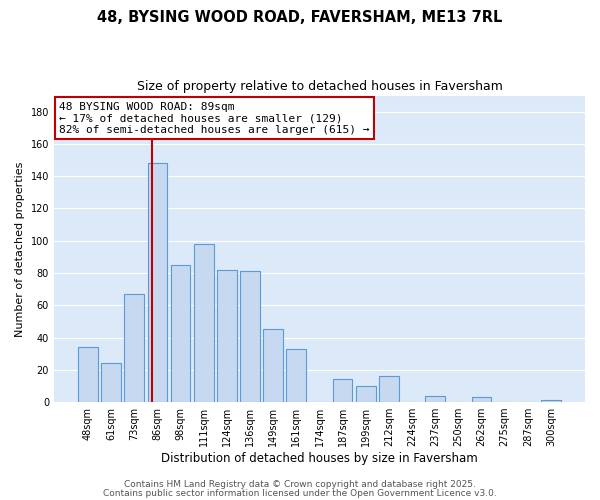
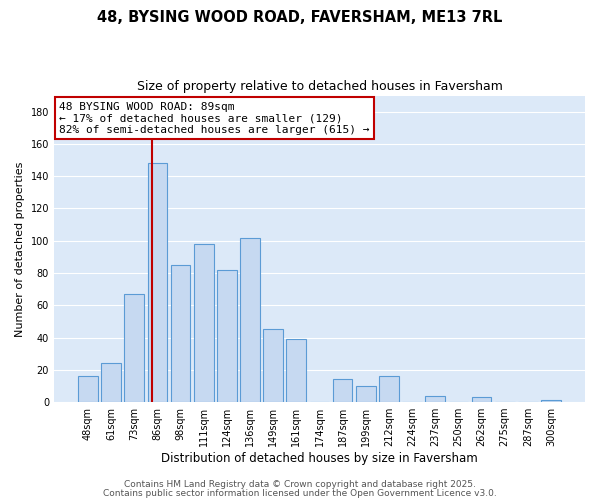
48sqm: 34 -> 16
136sqm: 81 -> 102
161sqm: 33 -> 39
